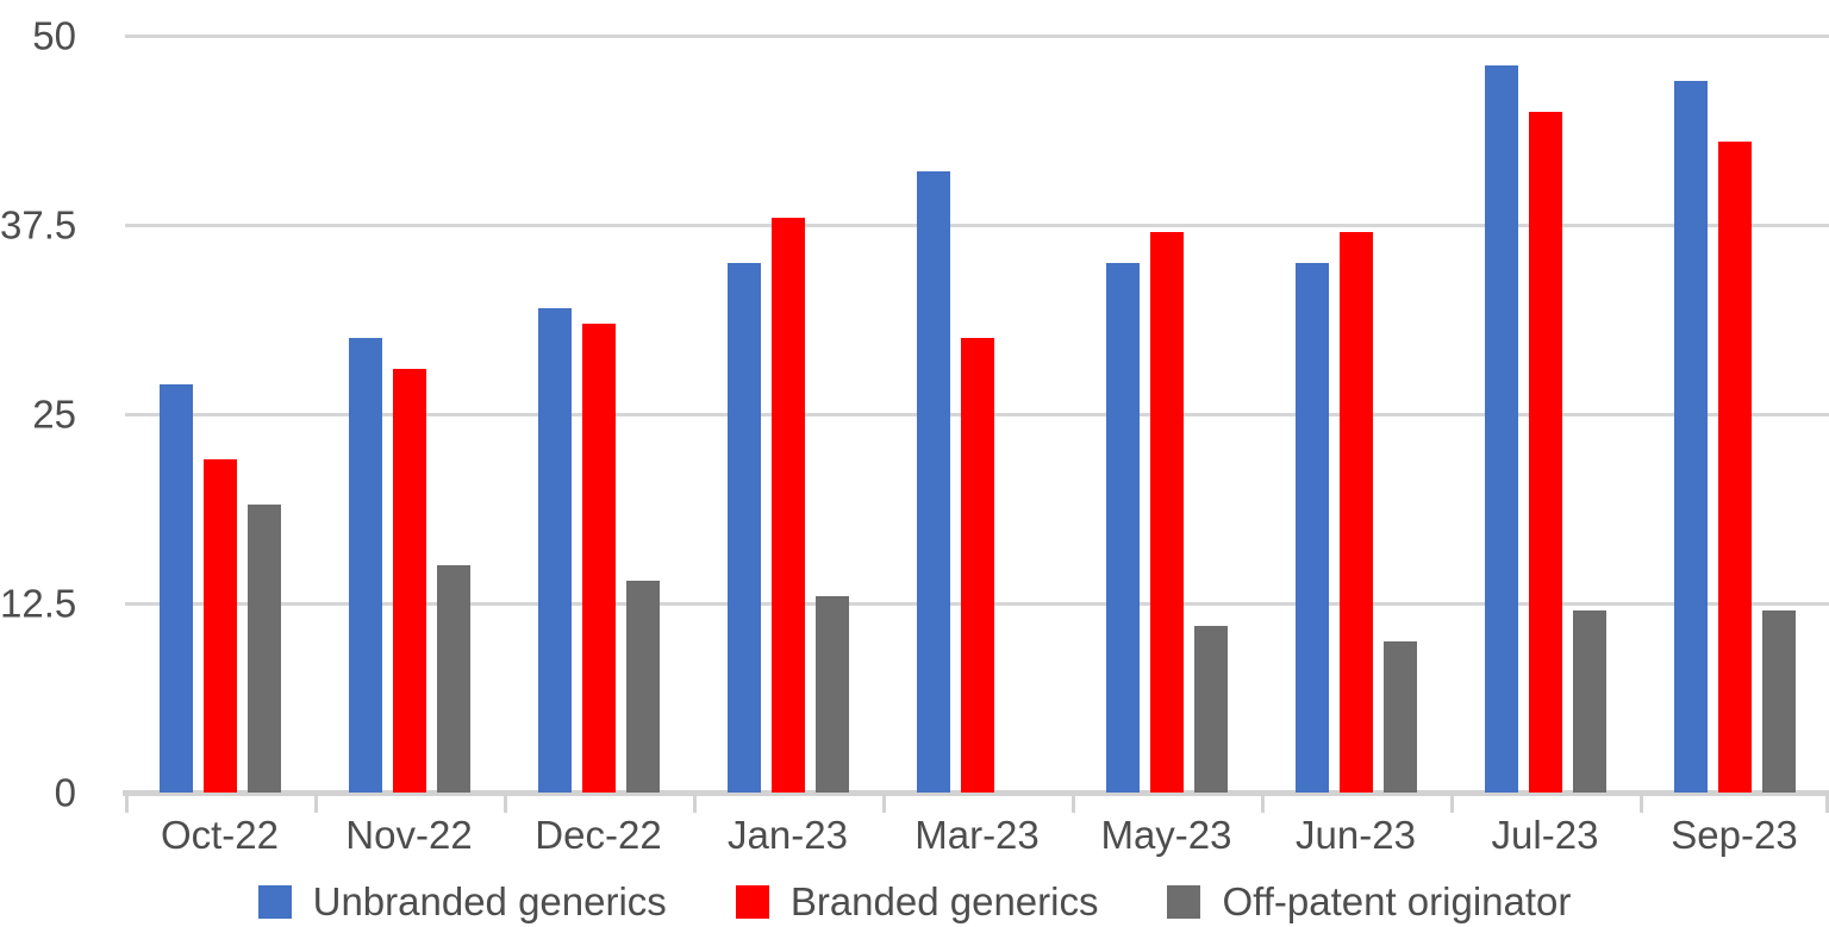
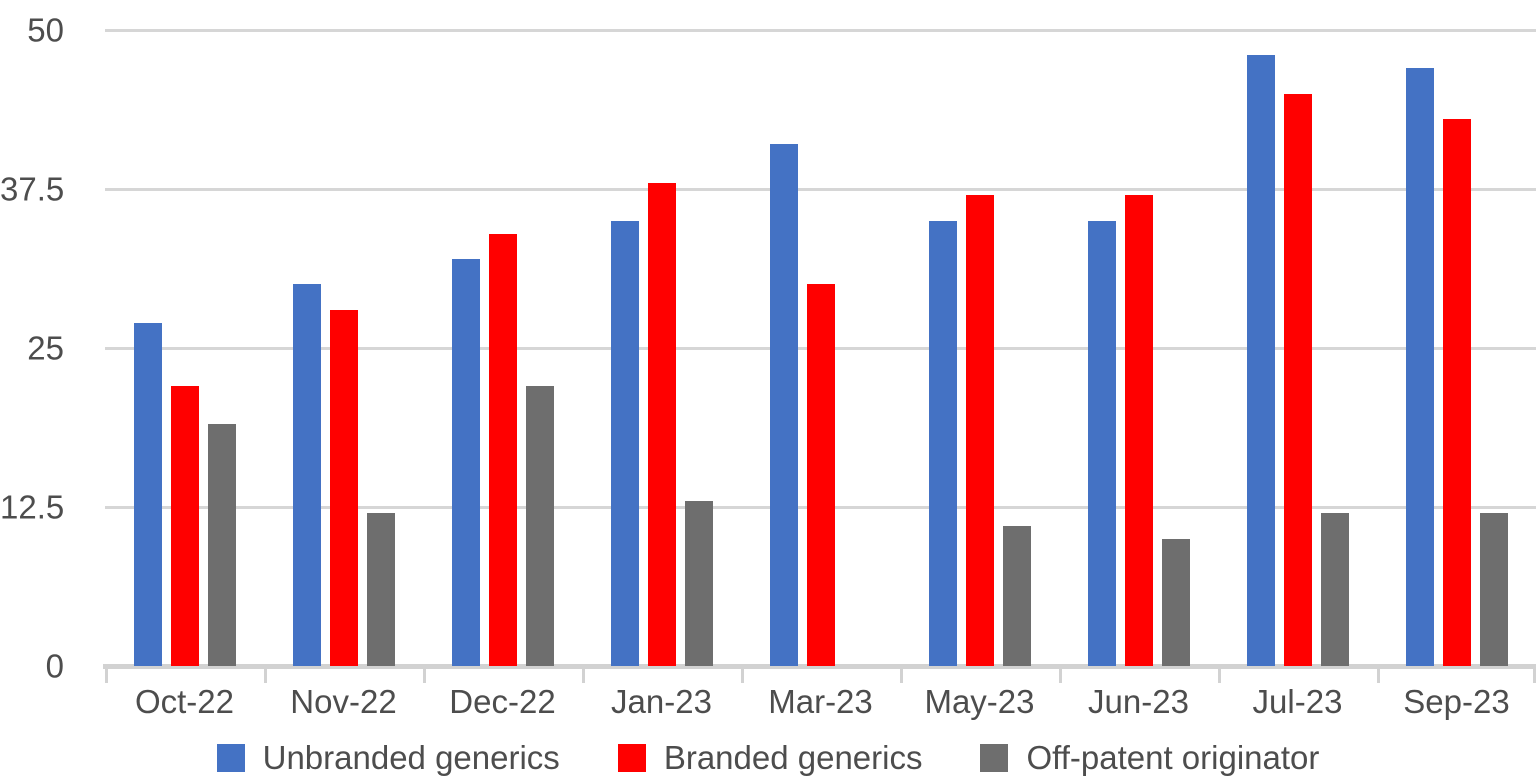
Off-patent originator/Nov-22: 15 -> 12
Branded generics/Dec-22: 31 -> 34
Off-patent originator/Dec-22: 14 -> 22
